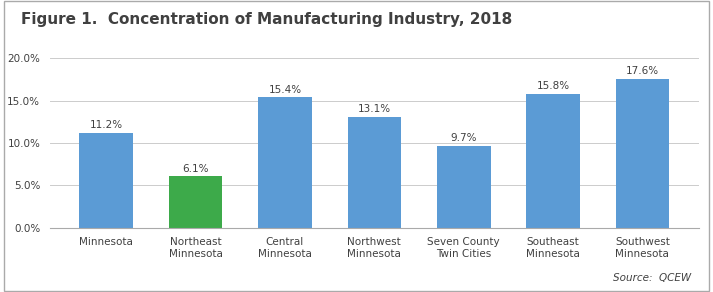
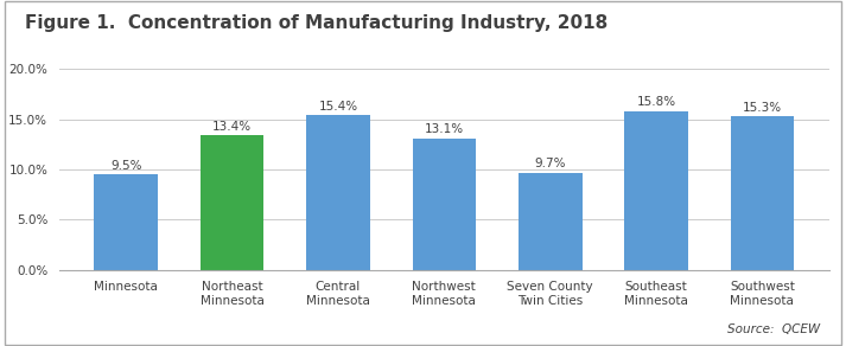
Minnesota: 11.2% -> 9.5%
Northeast Minnesota: 6.1% -> 13.4%
Southwest Minnesota: 17.6% -> 15.3%
